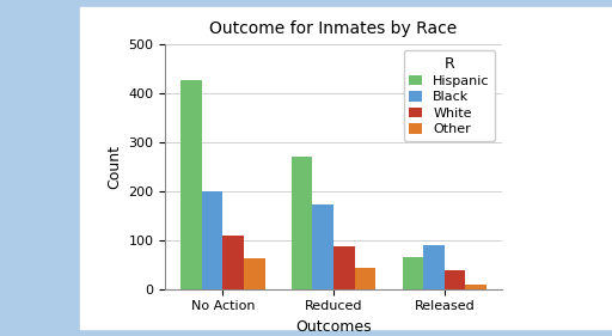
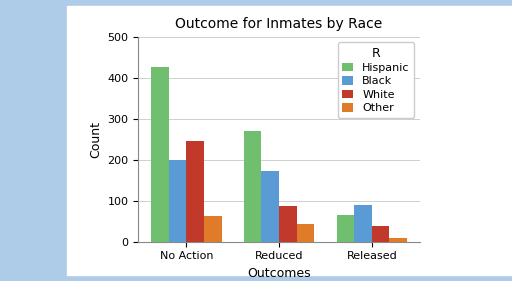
White/No Action: 110 -> 245
